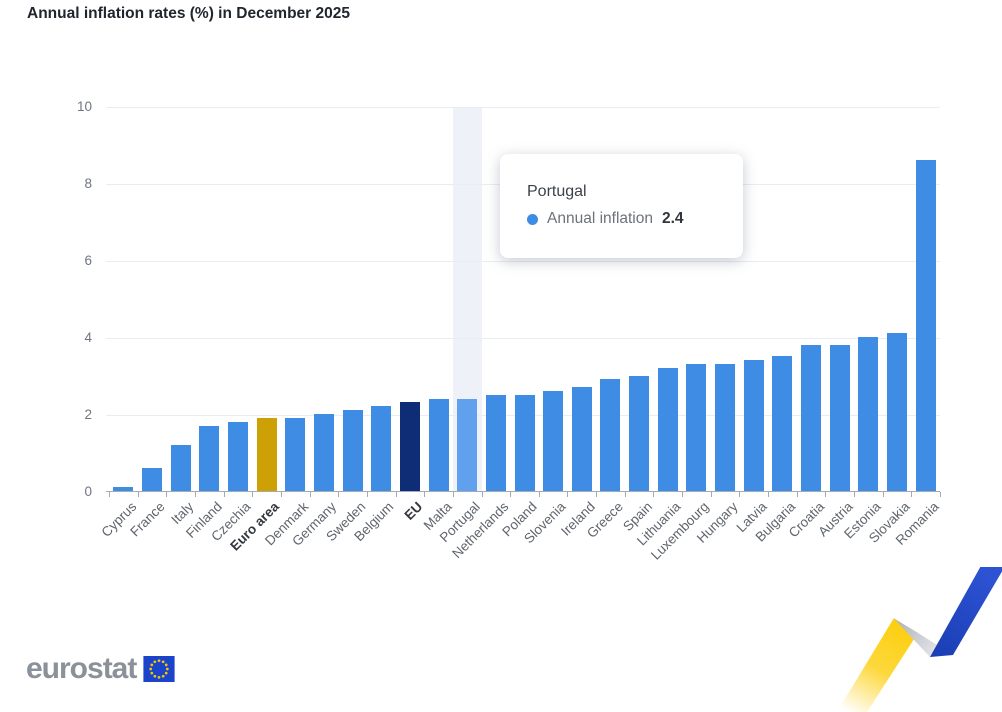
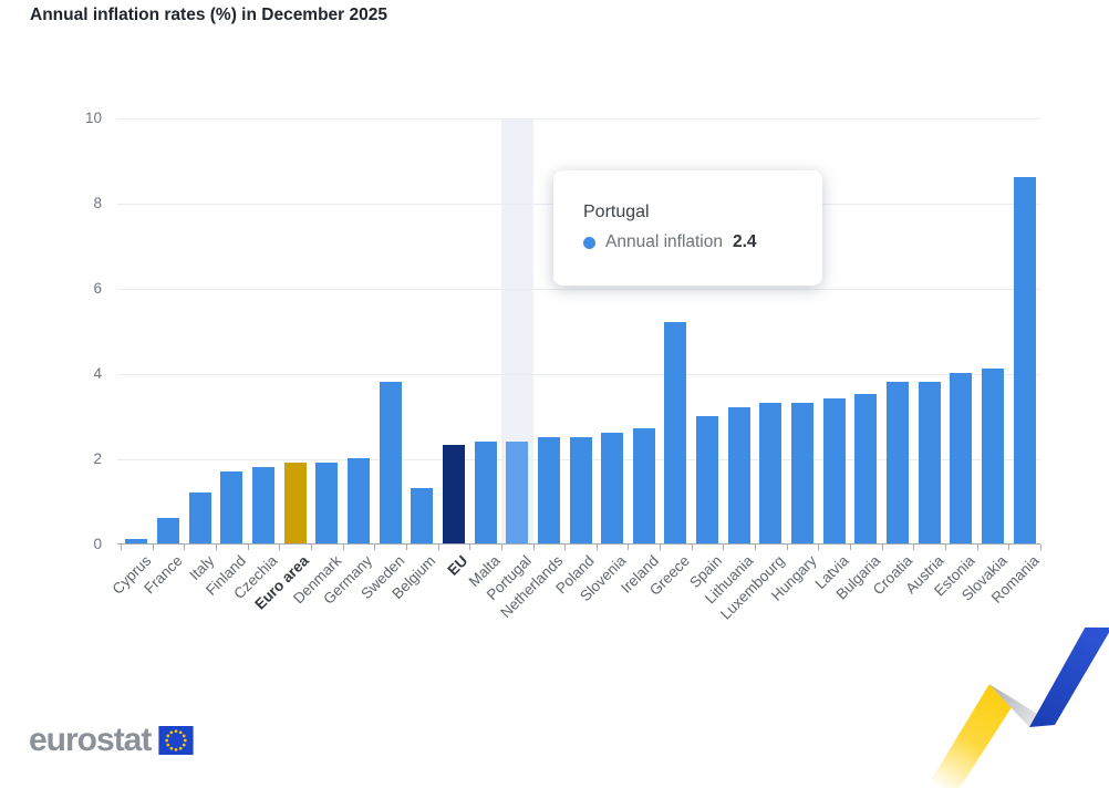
Sweden: 2.1 -> 3.8
Belgium: 2.2 -> 1.3
Greece: 2.9 -> 5.2
